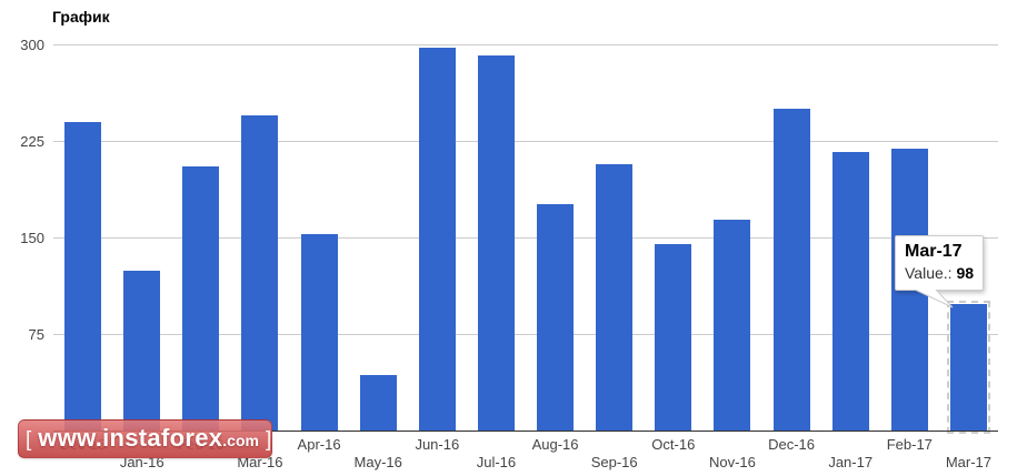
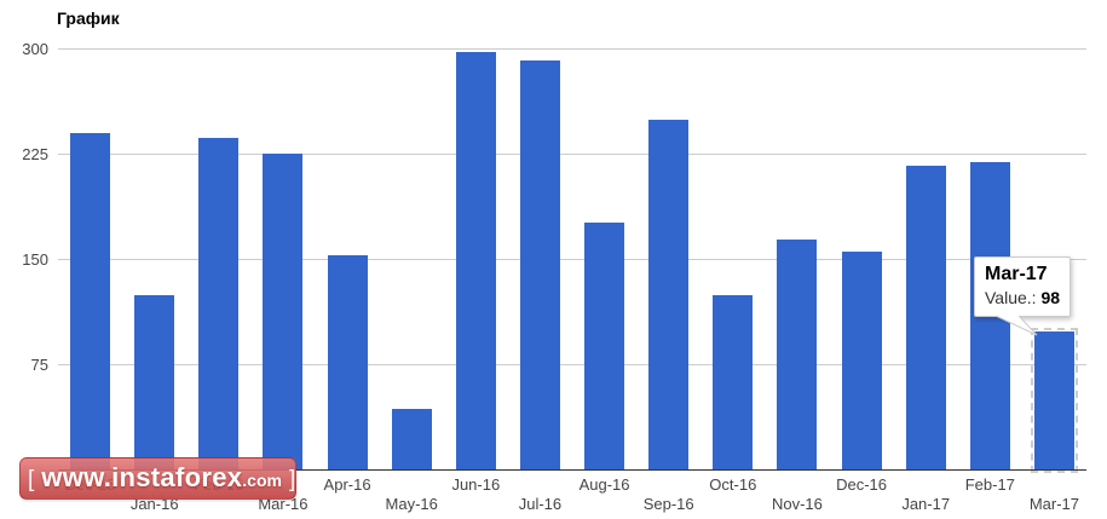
Feb-16: 205 -> 236
Mar-16: 245 -> 225
Sep-16: 207 -> 249
Oct-16: 145 -> 124
Dec-16: 250 -> 155
